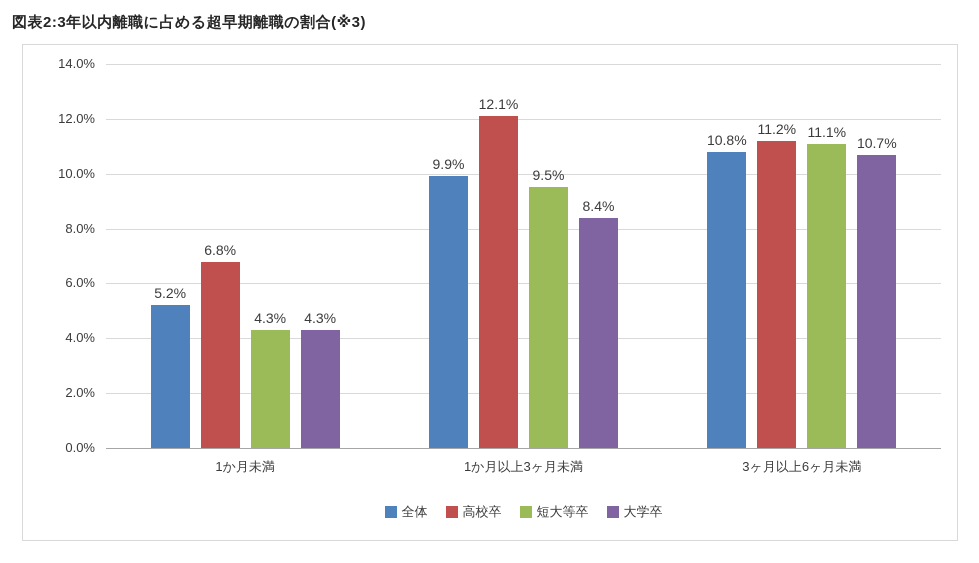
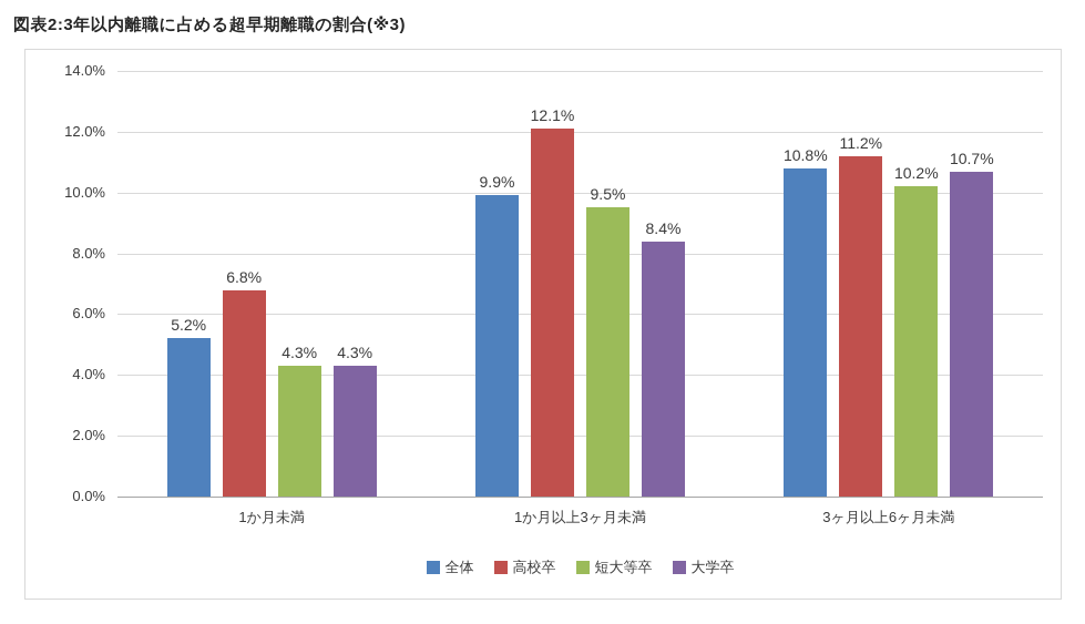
短大等卒/3ヶ月以上6ヶ月未満: 11.1% -> 10.2%
